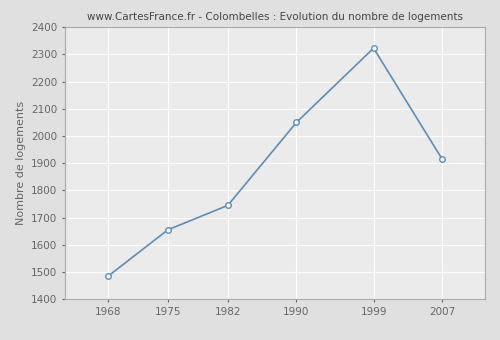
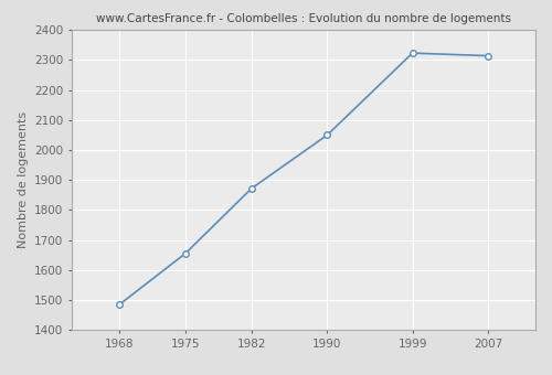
1982: 1745 -> 1872
2007: 1915 -> 2314
